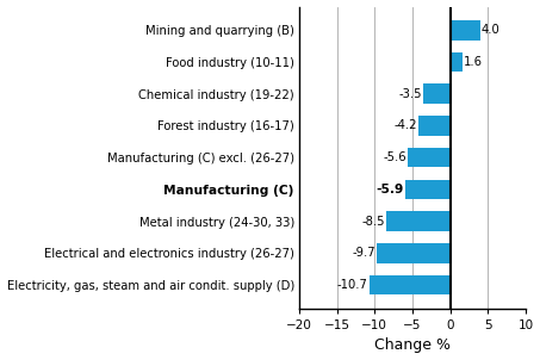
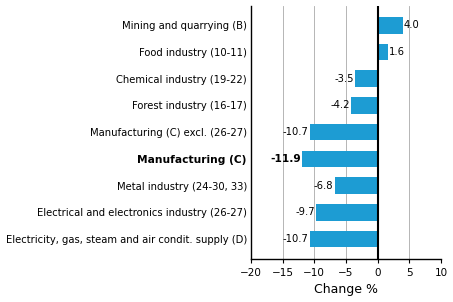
Manufacturing (C) excl. (26-27): -5.6 -> -10.7
Manufacturing (C): -5.9 -> -11.9
Metal industry (24-30, 33): -8.5 -> -6.8
